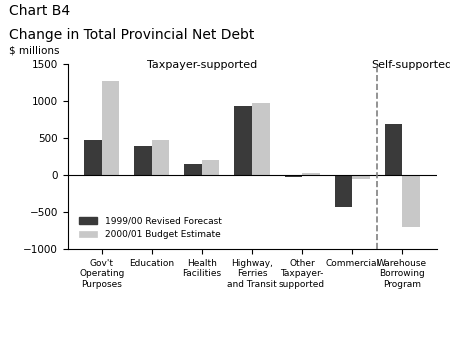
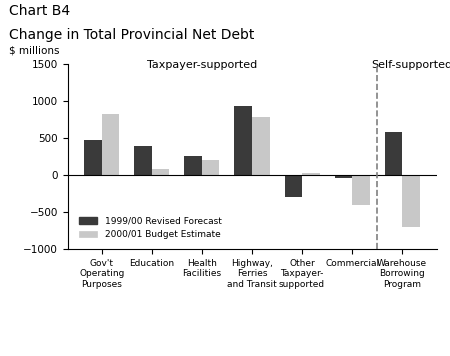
2000/01 Budget Estimate/Gov't Operating Purposes: 1270 -> 820
2000/01 Budget Estimate/Education: 480 -> 80
1999/00 Revised Forecast/Health Facilities: 160 -> 260
2000/01 Budget Estimate/Highway, Ferries and Transit: 980 -> 780
1999/00 Revised Forecast/Other Taxpayer- supported: -30 -> -300
1999/00 Revised Forecast/Commercial: -430 -> -40
2000/01 Budget Estimate/Commercial: -50 -> -400
1999/00 Revised Forecast/Warehouse Borrowing Program: 690 -> 580
